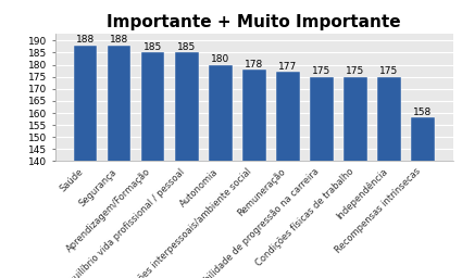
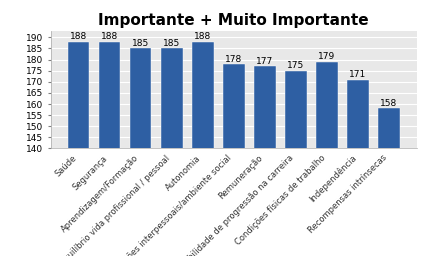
Autonomia: 180 -> 188
Condições físicas de trabalho: 175 -> 179
Independência: 175 -> 171
